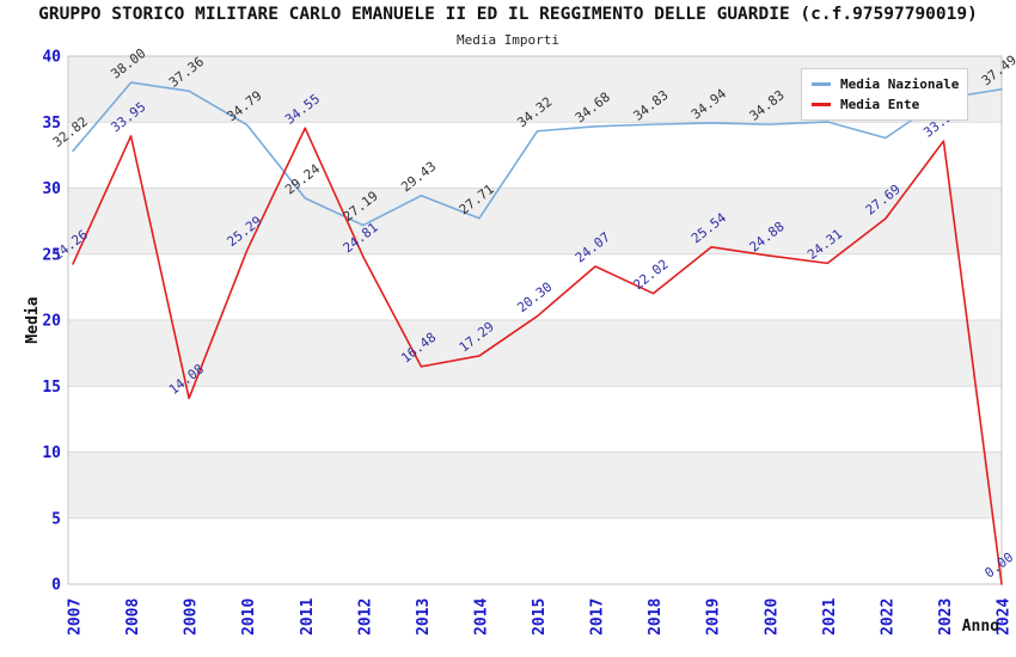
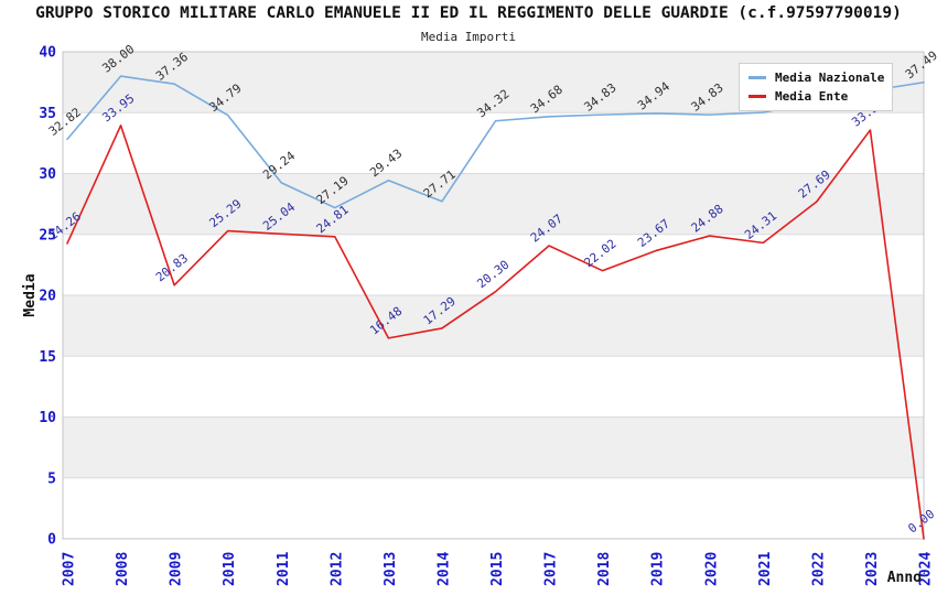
Media Ente/2009: 14.08 -> 20.83
Media Ente/2011: 34.55 -> 25.04
Media Ente/2019: 25.54 -> 23.67
Media Nazionale/2022: 33.8 -> 35.9
